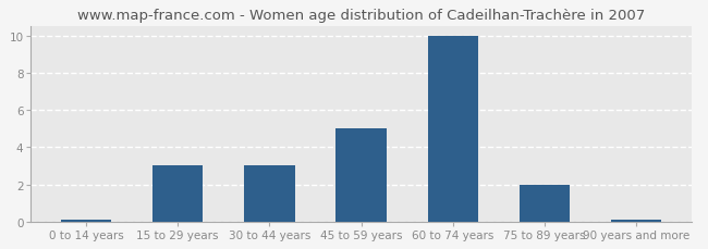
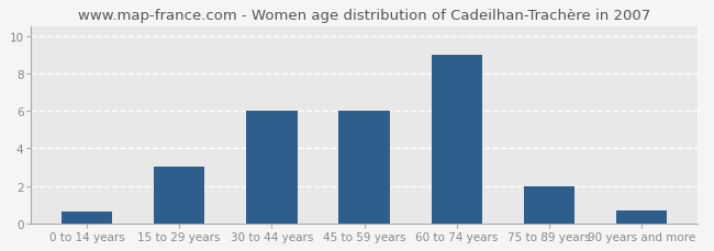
0 to 14 years: 0.1 -> 0.6
30 to 44 years: 3.0 -> 6.0
45 to 59 years: 5.0 -> 6.0
60 to 74 years: 10.0 -> 9.0
90 years and more: 0.1 -> 0.7
